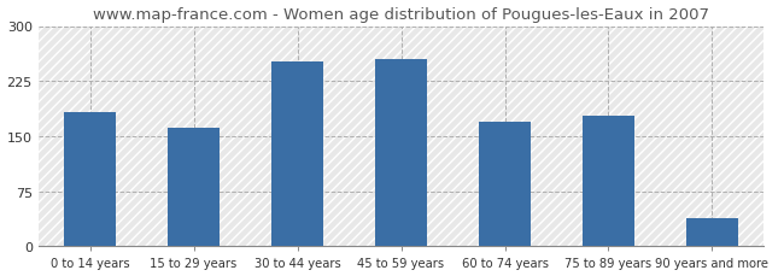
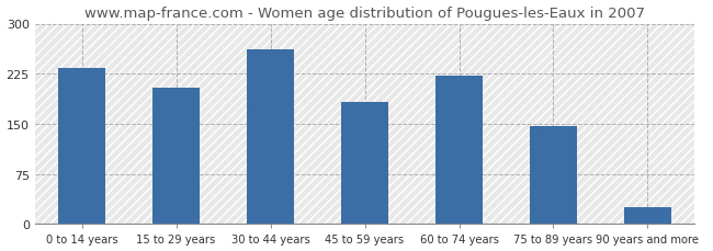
0 to 14 years: 183 -> 234
15 to 29 years: 161 -> 204
30 to 44 years: 252 -> 262
45 to 59 years: 255 -> 182
60 to 74 years: 170 -> 222
75 to 89 years: 178 -> 146
90 years and more: 38 -> 26
